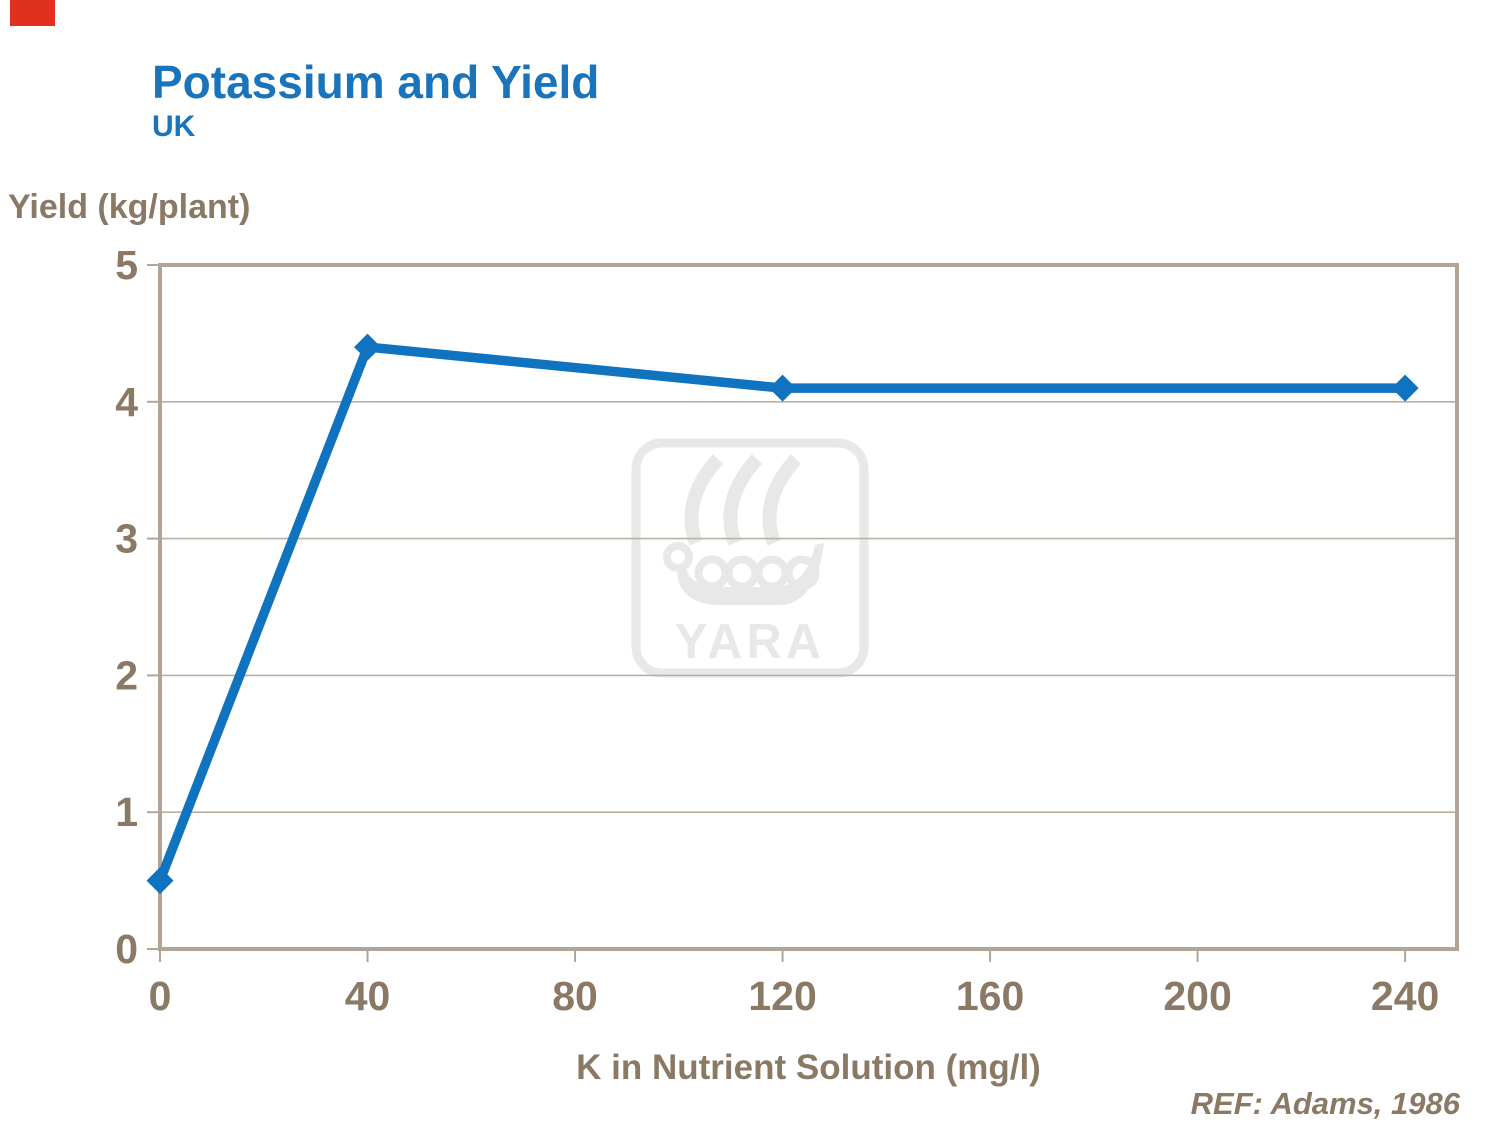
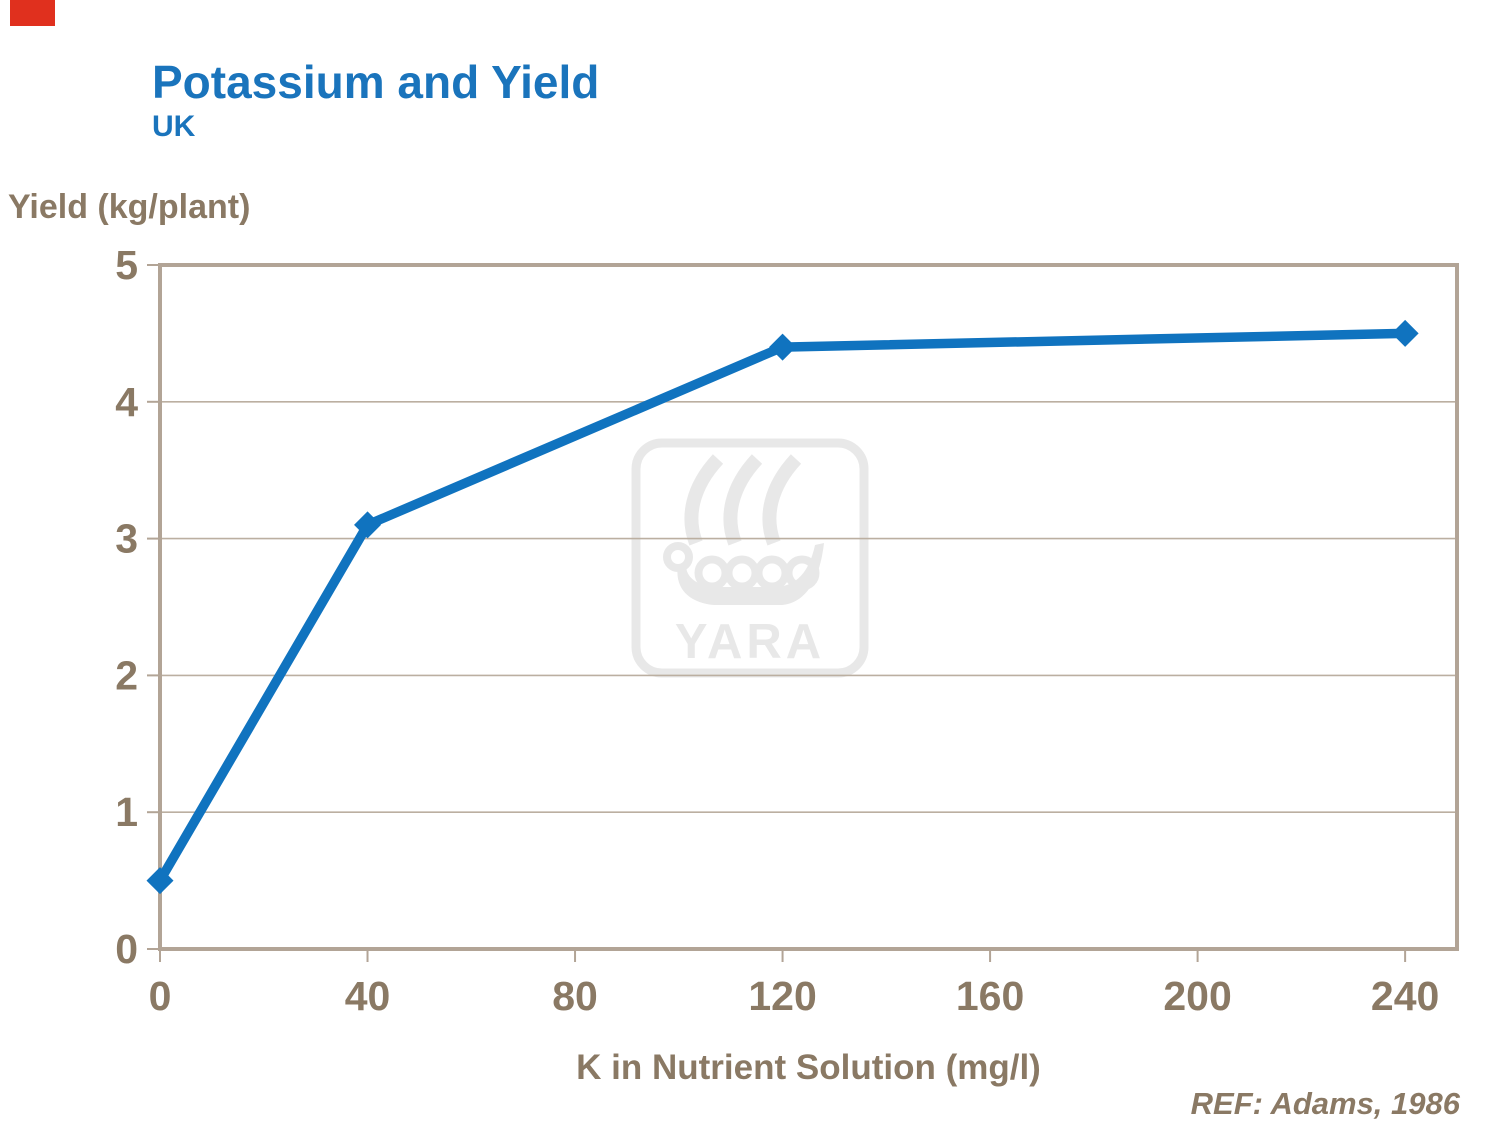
40: 4.4 -> 3.1
120: 4.1 -> 4.4
240: 4.1 -> 4.5
